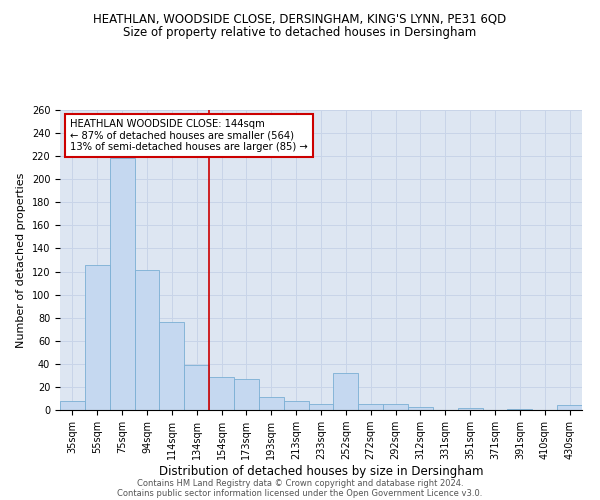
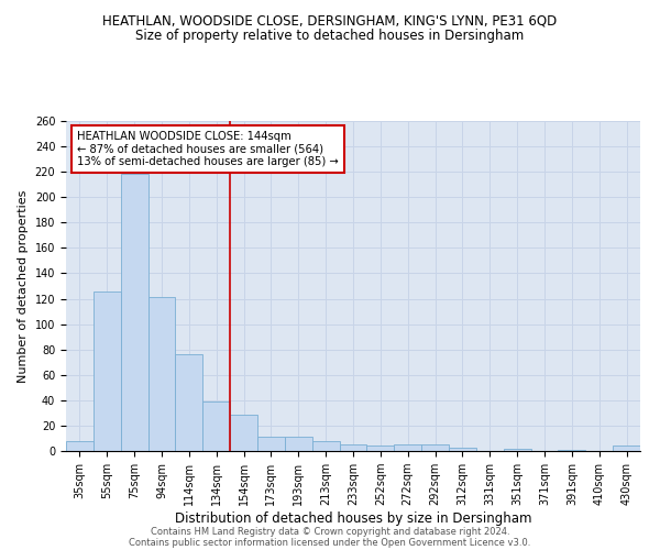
173sqm: 27 -> 11
252sqm: 32 -> 4
